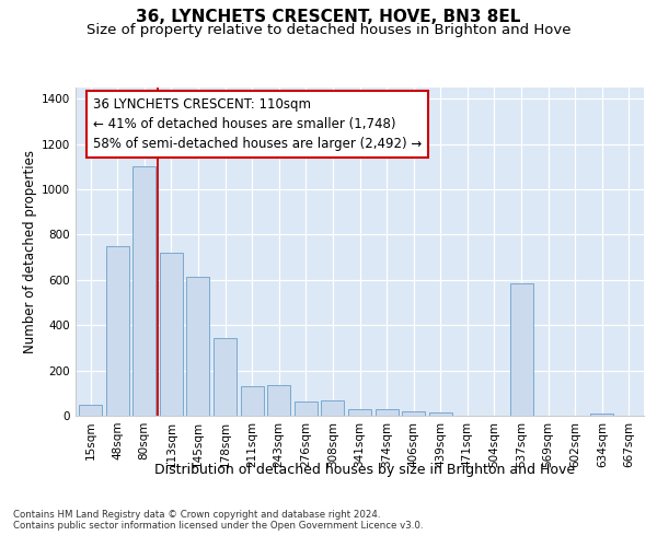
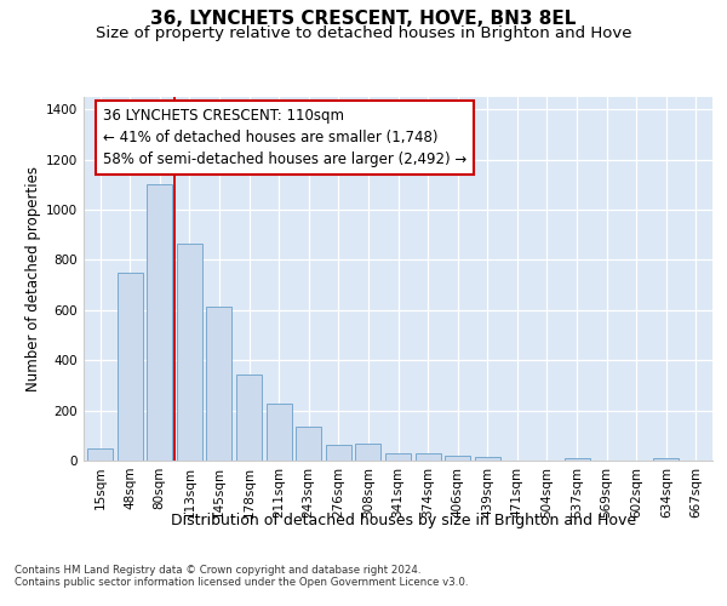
113sqm: 720 -> 865
211sqm: 130 -> 225
537sqm: 585 -> 10
